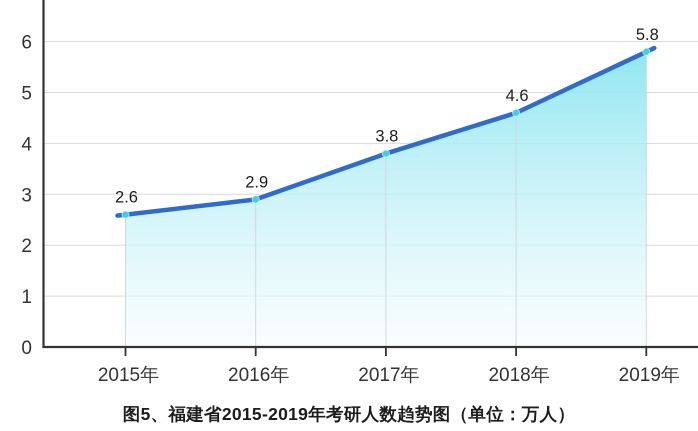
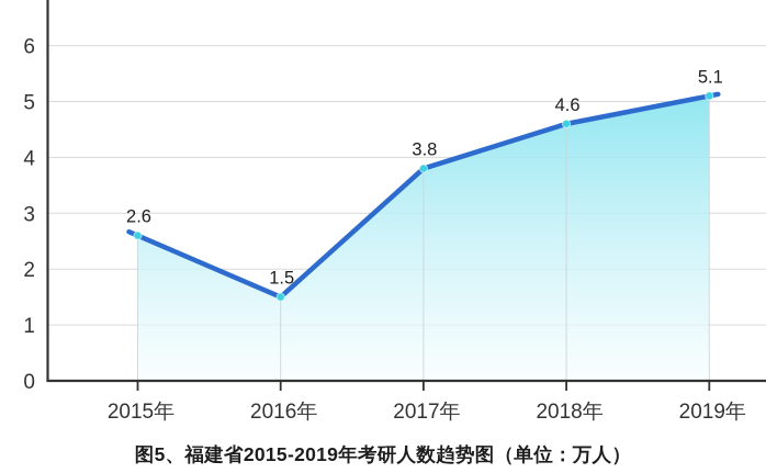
2016年: 2.9 -> 1.5
2019年: 5.8 -> 5.1
